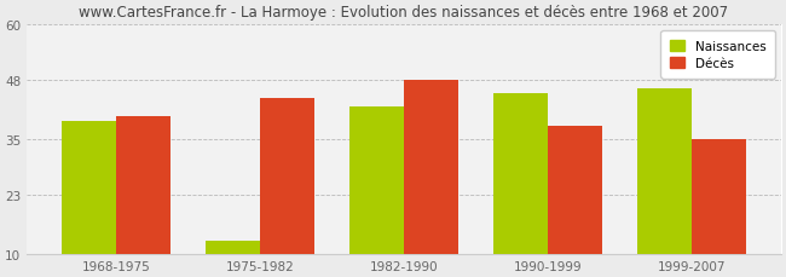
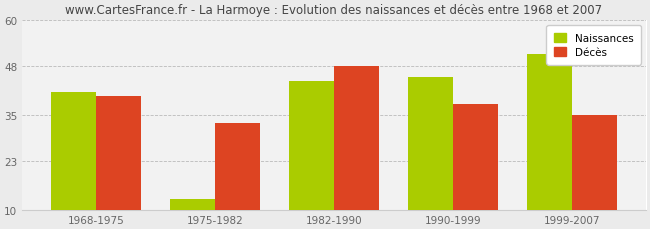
Naissances/1968-1975: 39 -> 41
Décès/1975-1982: 44 -> 33
Naissances/1982-1990: 42 -> 44
Naissances/1999-2007: 46 -> 51
